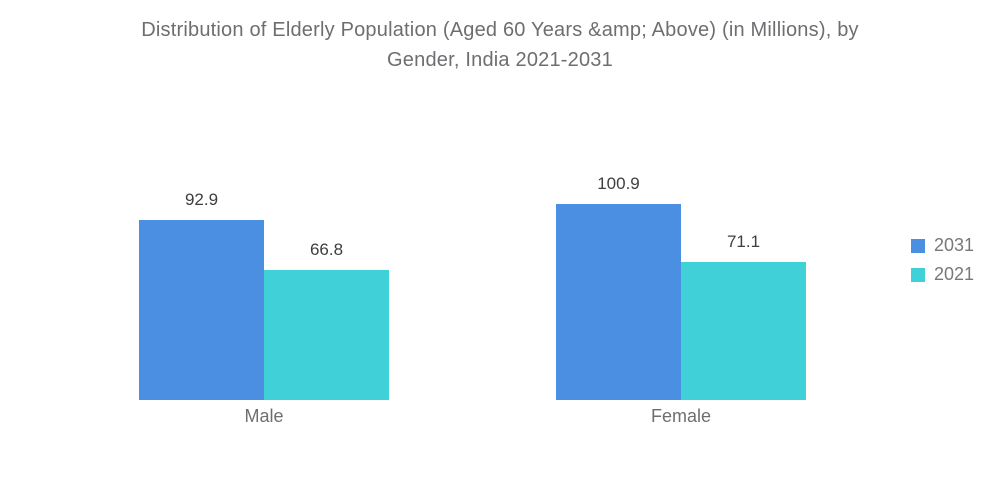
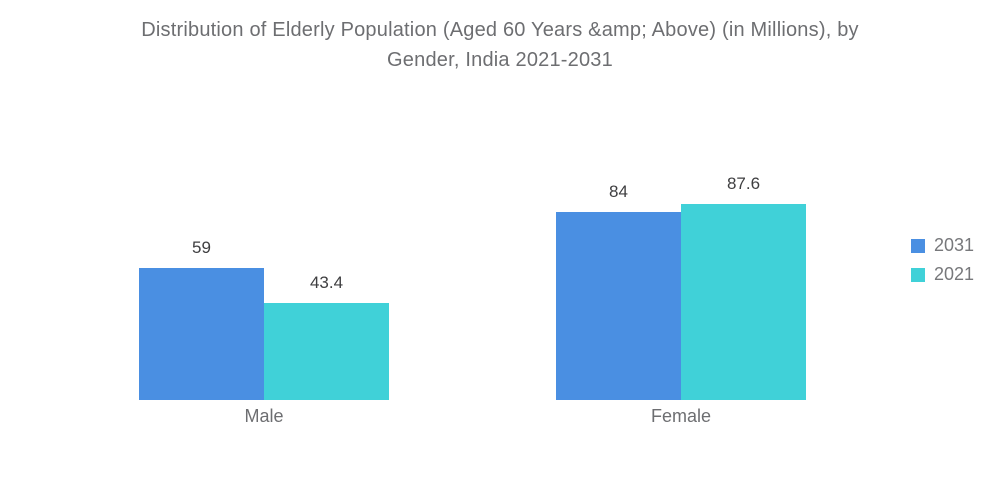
2031/Male: 92.9 -> 59
2021/Male: 66.8 -> 43.4
2031/Female: 100.9 -> 84
2021/Female: 71.1 -> 87.6
